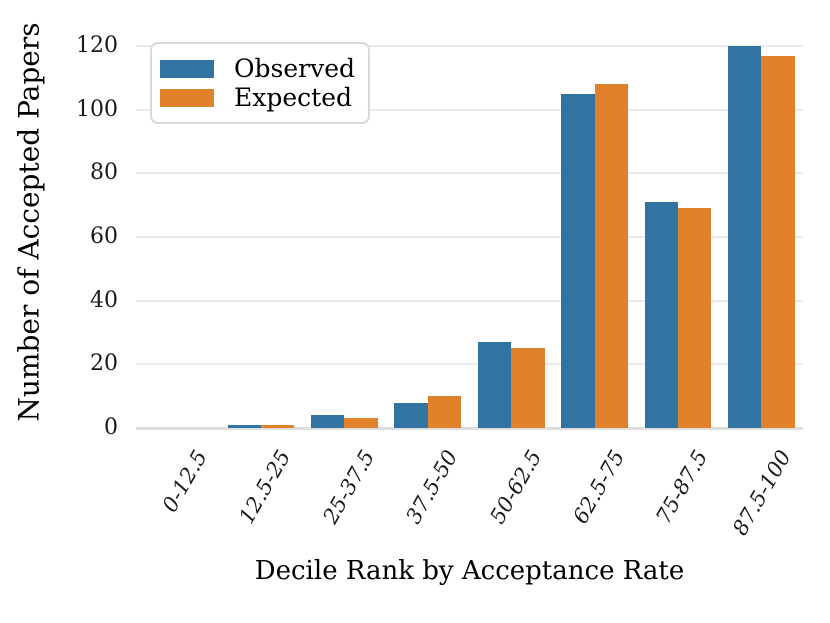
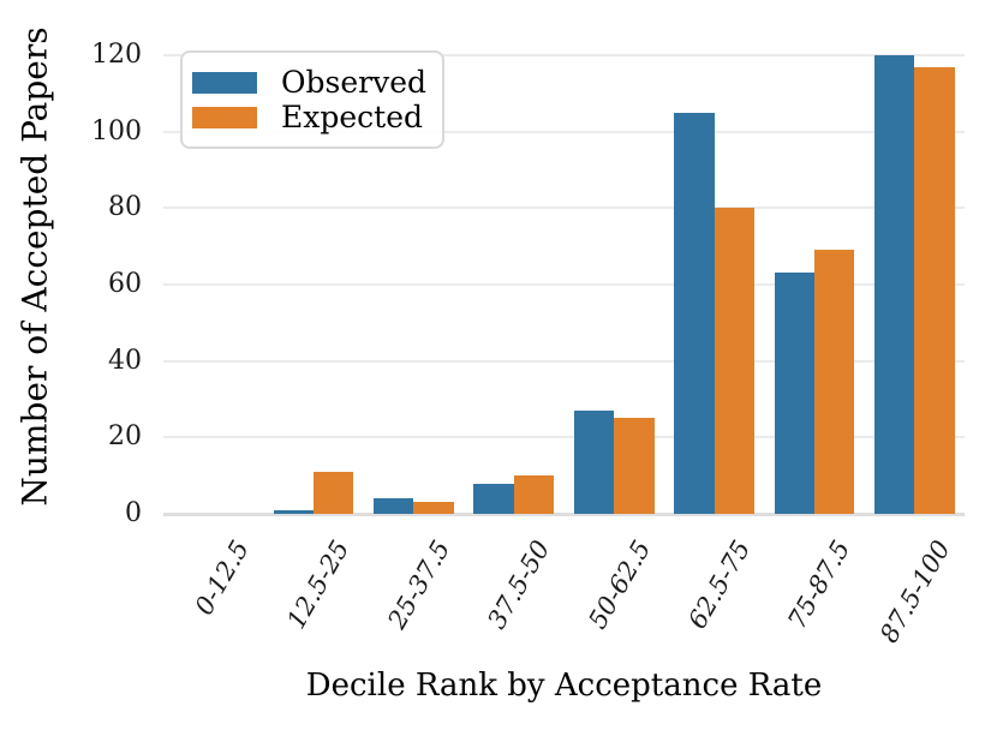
Expected/12.5-25: 1 -> 11
Expected/62.5-75: 108 -> 80
Observed/75-87.5: 71 -> 63
